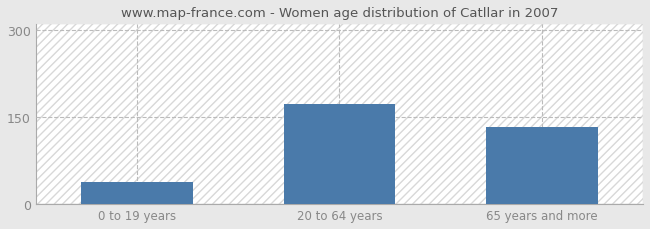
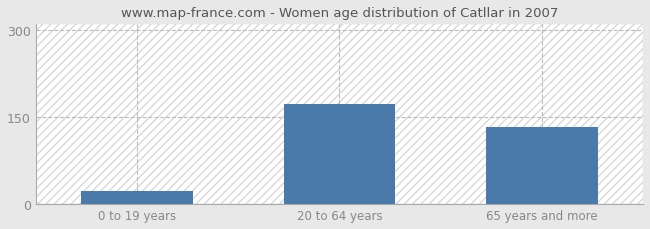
0 to 19 years: 38 -> 22
